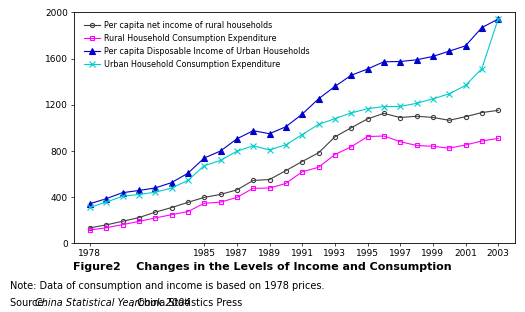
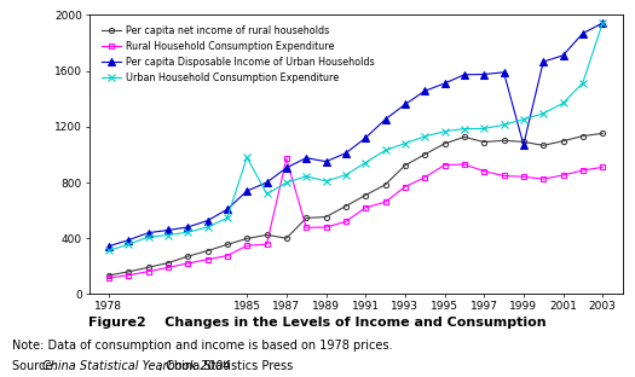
Urban Household Consumption Expenditure/1985: 670 -> 980
Per capita net income of rural households/1987: 460 -> 400
Rural Household Consumption Expenditure/1987: 400 -> 970
Per capita Disposable Income of Urban Households/1999: 1620 -> 1070
